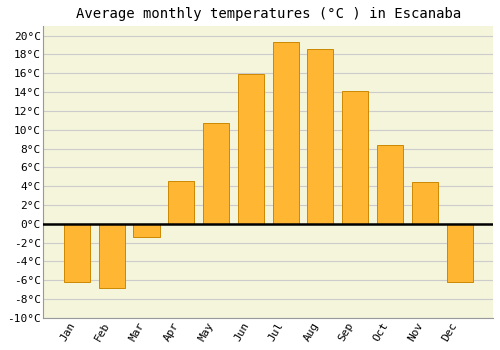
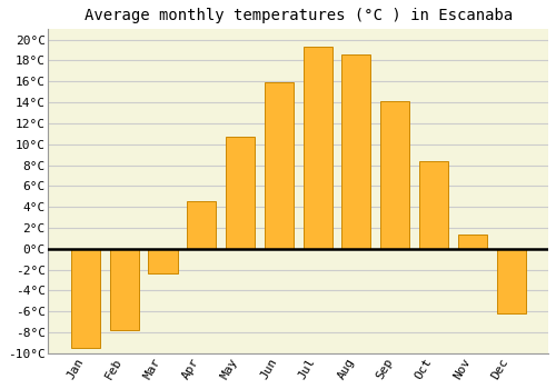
Jan: -6.2°C -> -9.5°C
Feb: -6.8°C -> -7.8°C
Mar: -1.4°C -> -2.4°C
Nov: 4.4°C -> 1.4°C
